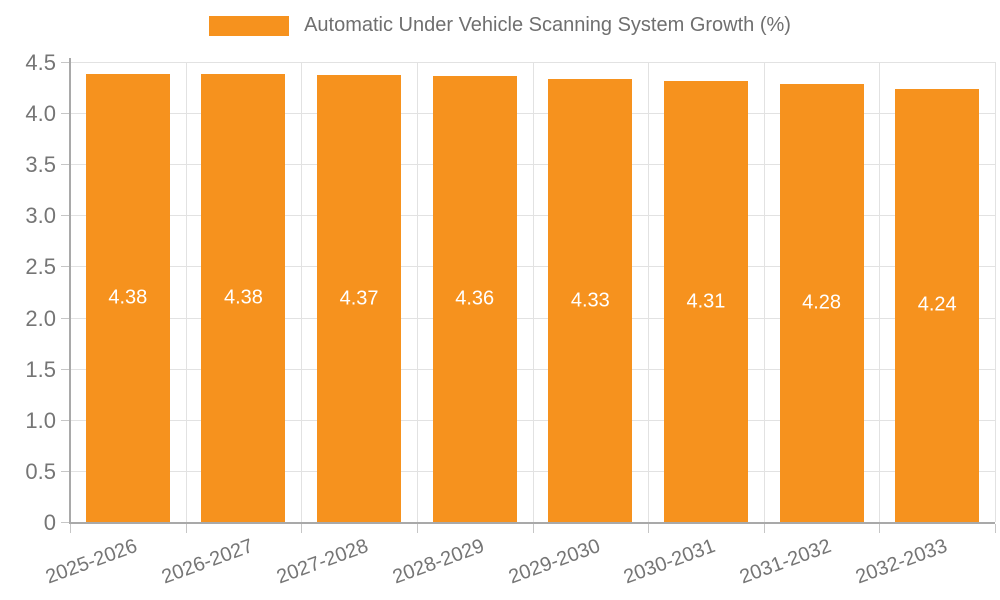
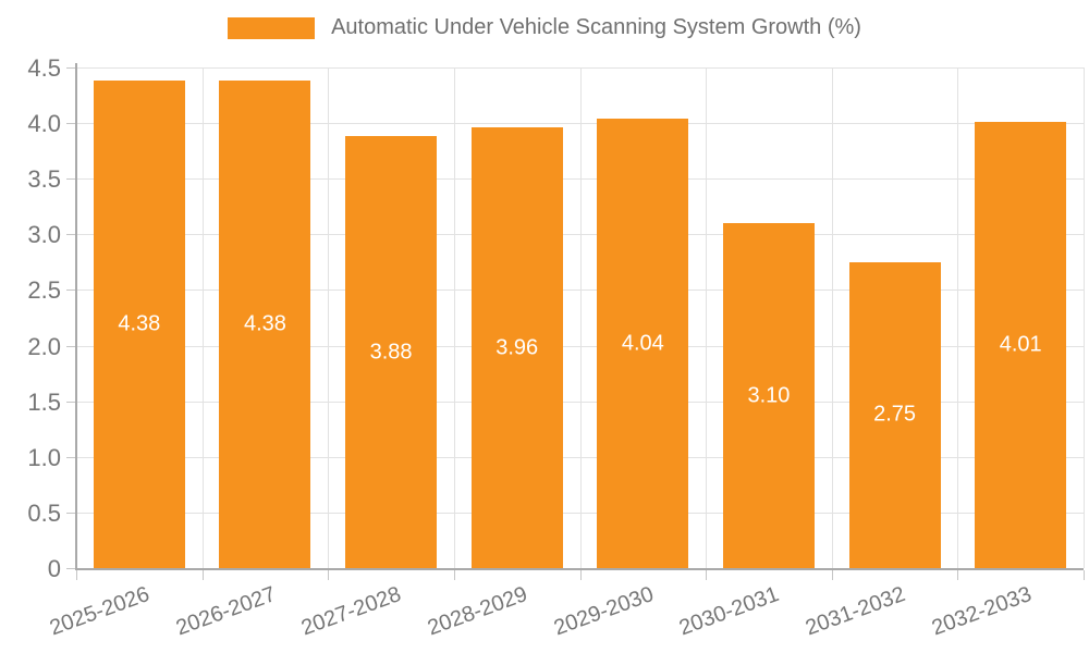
2027-2028: 4.37 -> 3.88
2028-2029: 4.36 -> 3.96
2029-2030: 4.33 -> 4.04
2030-2031: 4.31 -> 3.10
2031-2032: 4.28 -> 2.75
2032-2033: 4.24 -> 4.01
